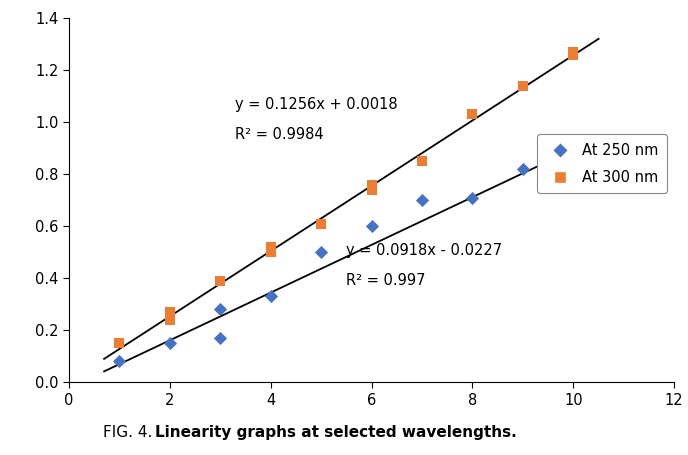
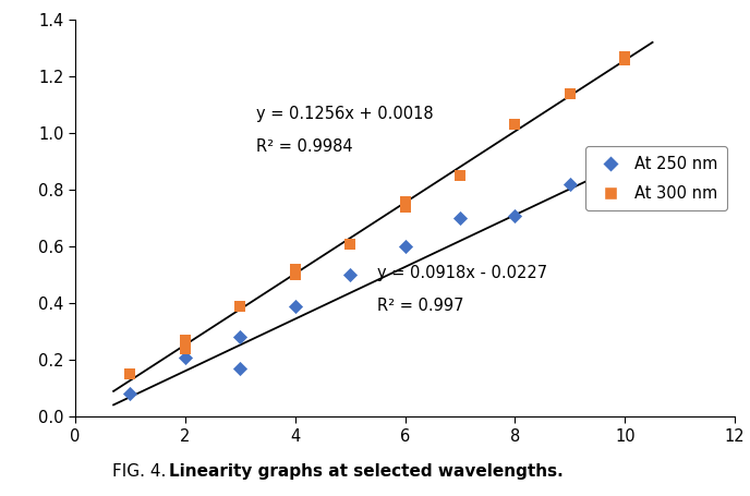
At 250 nm/2: 0.15 -> 0.21
At 250 nm/4: 0.33 -> 0.39
